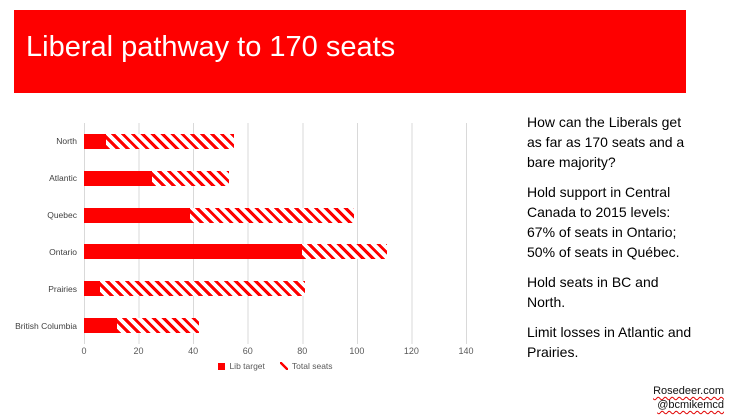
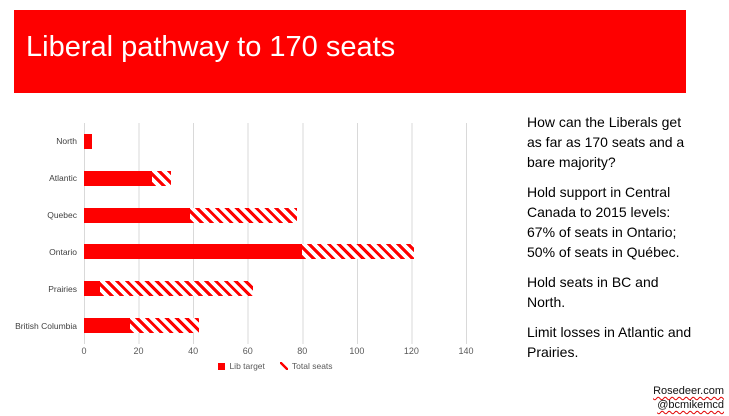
Lib target/North: 8 -> 3
Total seats/North: 55 -> 3
Total seats/Atlantic: 53 -> 32
Total seats/Quebec: 99 -> 78
Total seats/Ontario: 111 -> 121
Total seats/Prairies: 81 -> 62
Lib target/British Columbia: 12 -> 17
